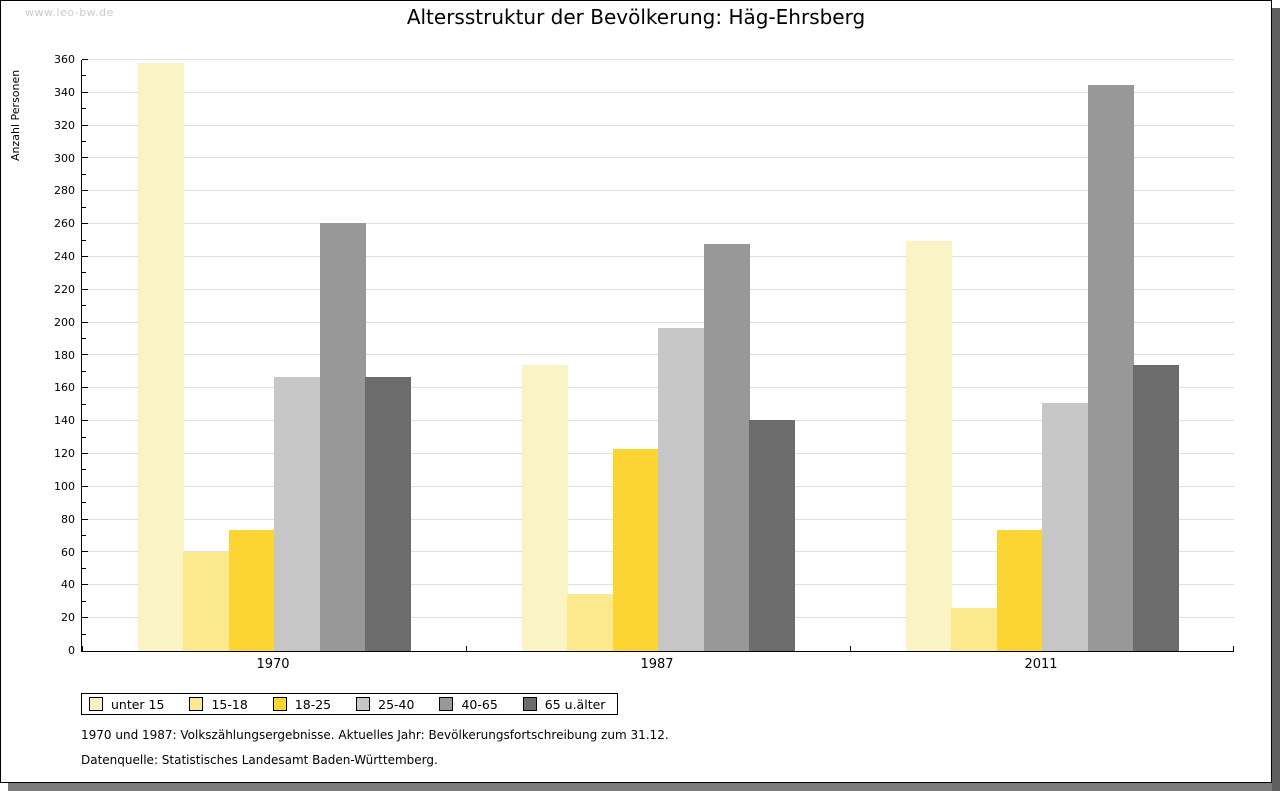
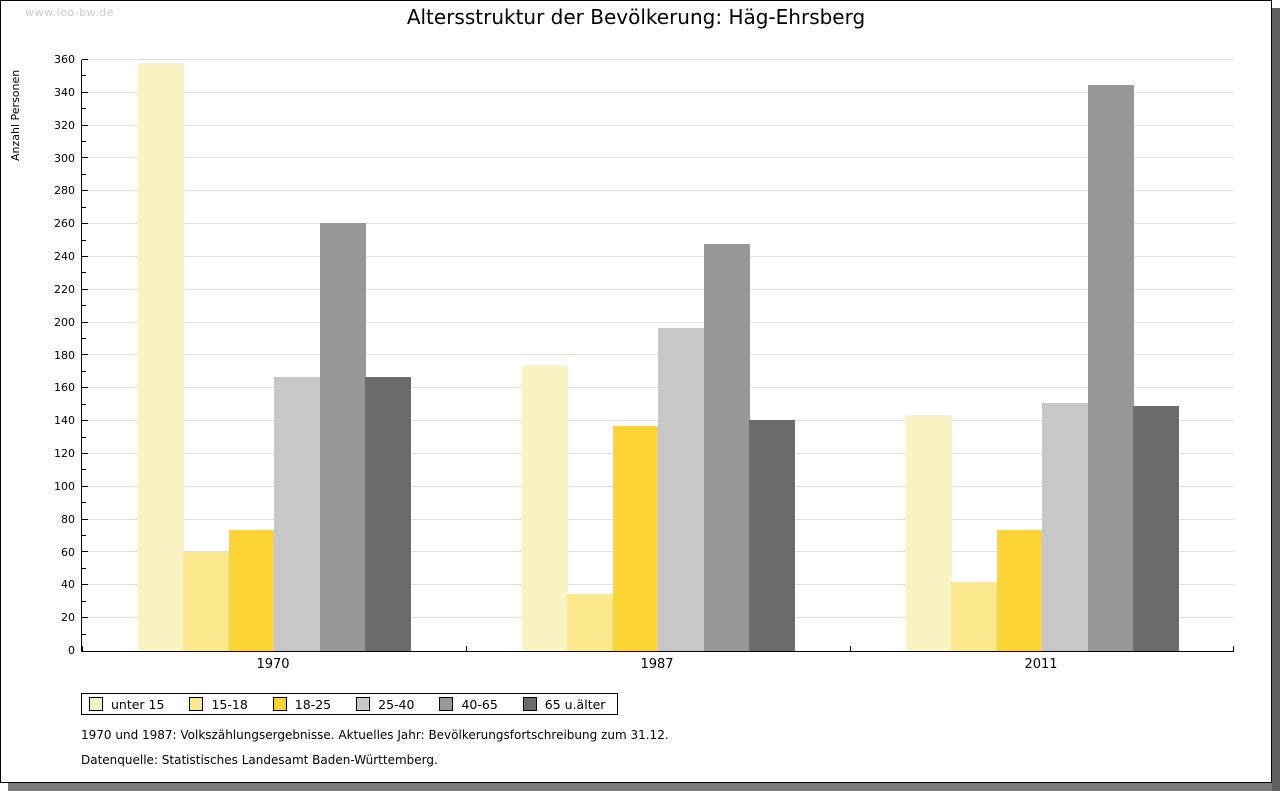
18-25/1987: 123 -> 137
unter 15/2011: 250 -> 144
15-18/2011: 26 -> 42
65 u.älter/2011: 174 -> 149
